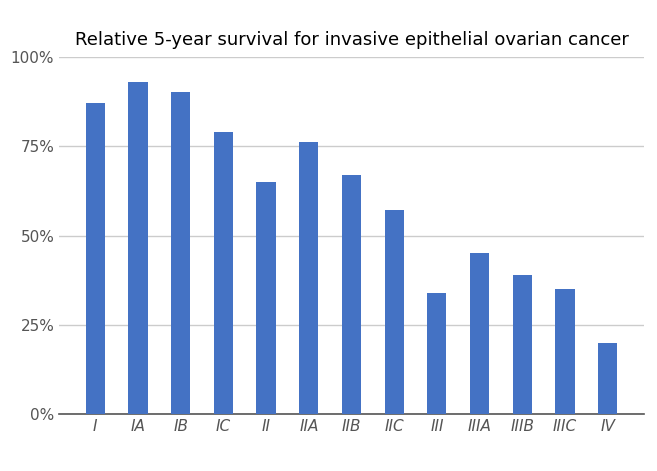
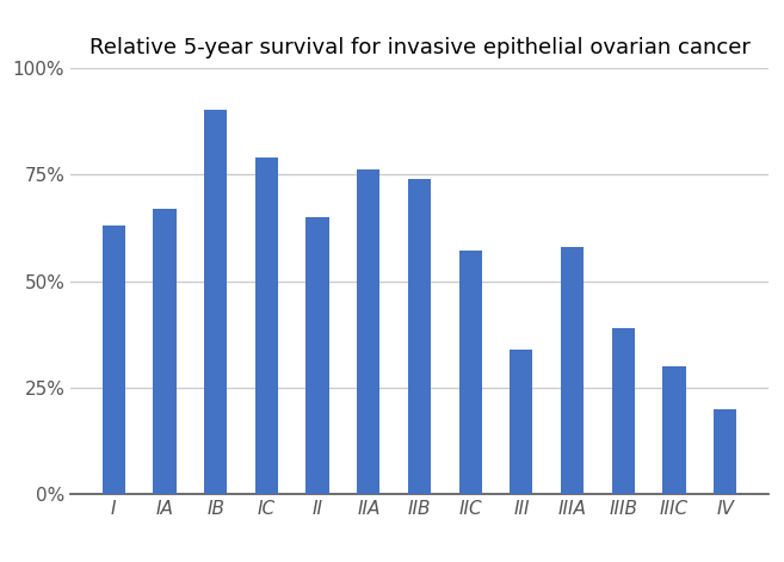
I: 87% -> 63%
IA: 93% -> 67%
IIB: 67% -> 74%
IIIA: 45% -> 58%
IIIC: 35% -> 30%
